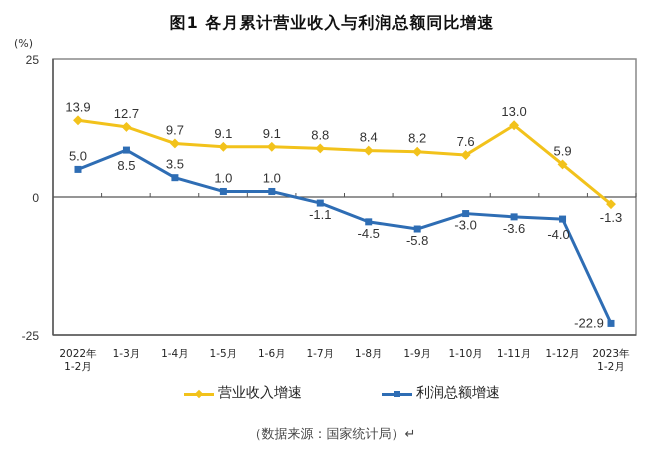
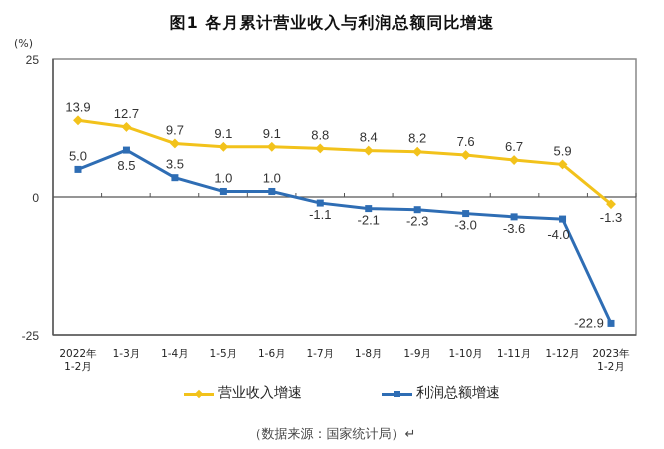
利润总额增速/1-8月: -4.5 -> -2.1
利润总额增速/1-9月: -5.8 -> -2.3
营业收入增速/1-11月: 13.0 -> 6.7
